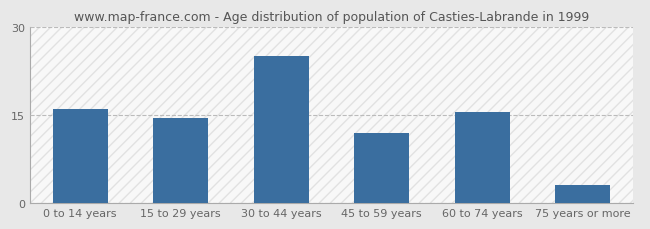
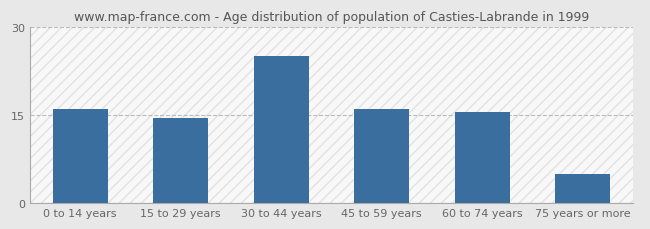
45 to 59 years: 12.0 -> 16.0
75 years or more: 3.0 -> 5.0
